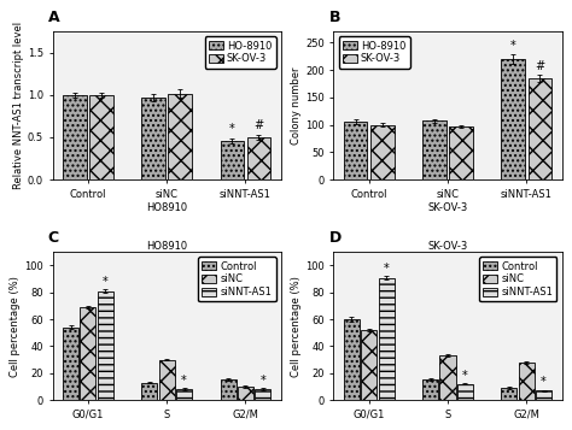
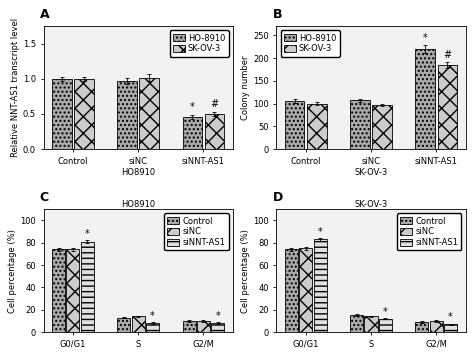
HO8910/Control/G0/G1: 54 -> 74
HO8910/siNC/G0/G1: 69 -> 74
HO8910/siNC/S: 30 -> 14
HO8910/Control/G2/M: 15 -> 10
SK-OV-3/Control/G0/G1: 60 -> 74
SK-OV-3/siNC/G0/G1: 52 -> 75
SK-OV-3/siNNT-AS1/G0/G1: 91 -> 83
SK-OV-3/siNC/S: 33 -> 14
SK-OV-3/siNC/G2/M: 28 -> 10
